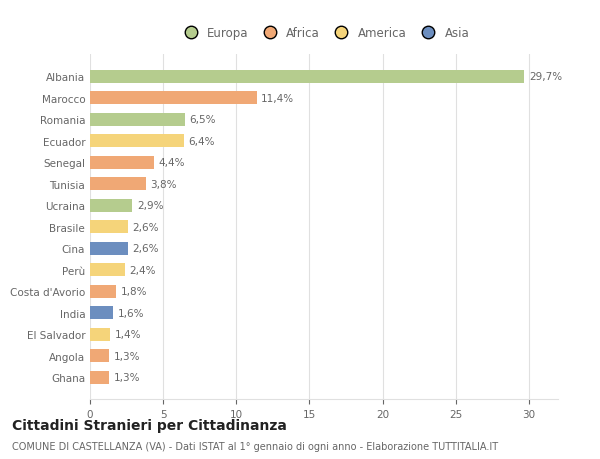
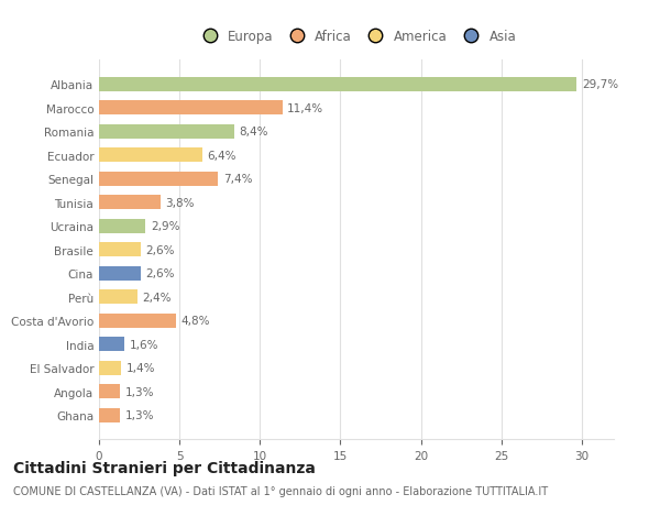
Romania: 6,5% -> 8,4%
Senegal: 4,4% -> 7,4%
Costa d'Avorio: 1,8% -> 4,8%
